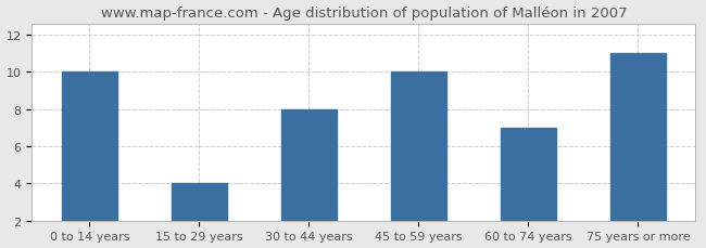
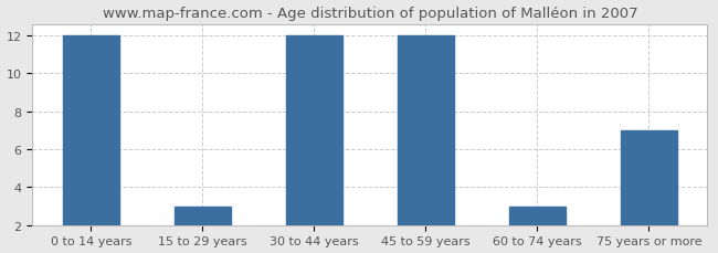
0 to 14 years: 10 -> 12
15 to 29 years: 4 -> 3
30 to 44 years: 8 -> 12
45 to 59 years: 10 -> 12
60 to 74 years: 7 -> 3
75 years or more: 11 -> 7
